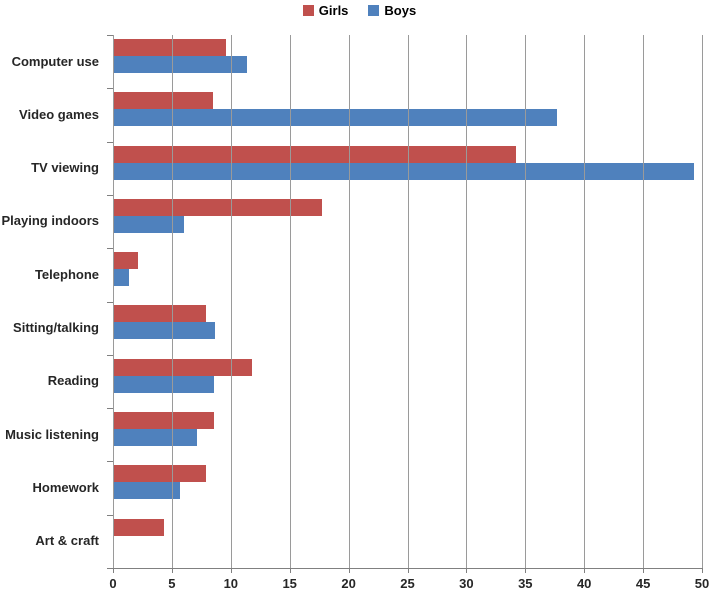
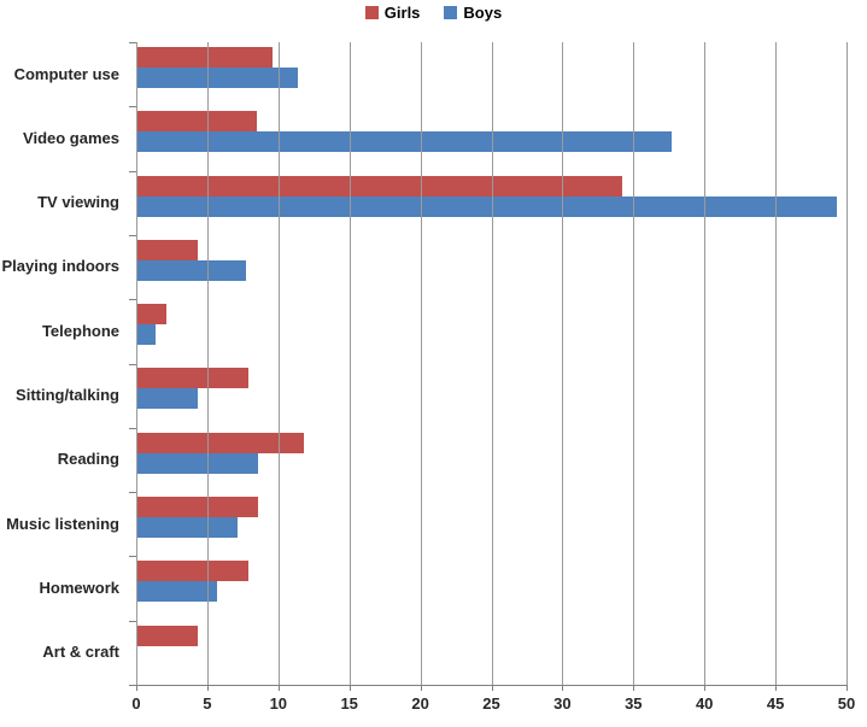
Girls/Playing indoors: 17.7 -> 4.3
Boys/Playing indoors: 6.0 -> 7.7
Boys/Sitting/talking: 8.7 -> 4.3
